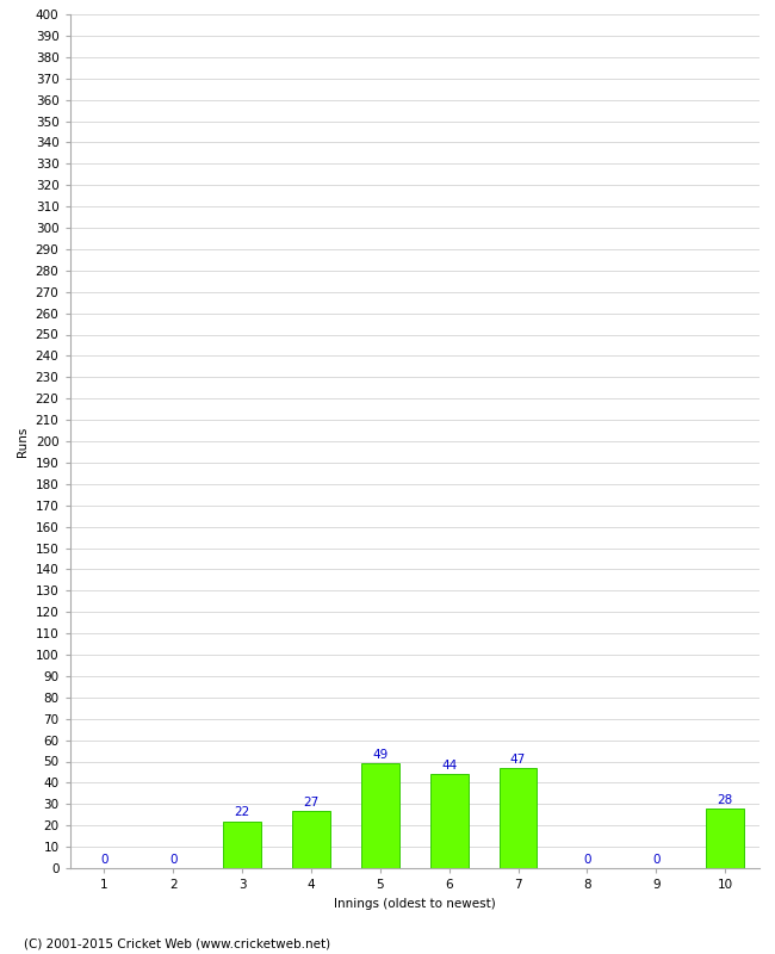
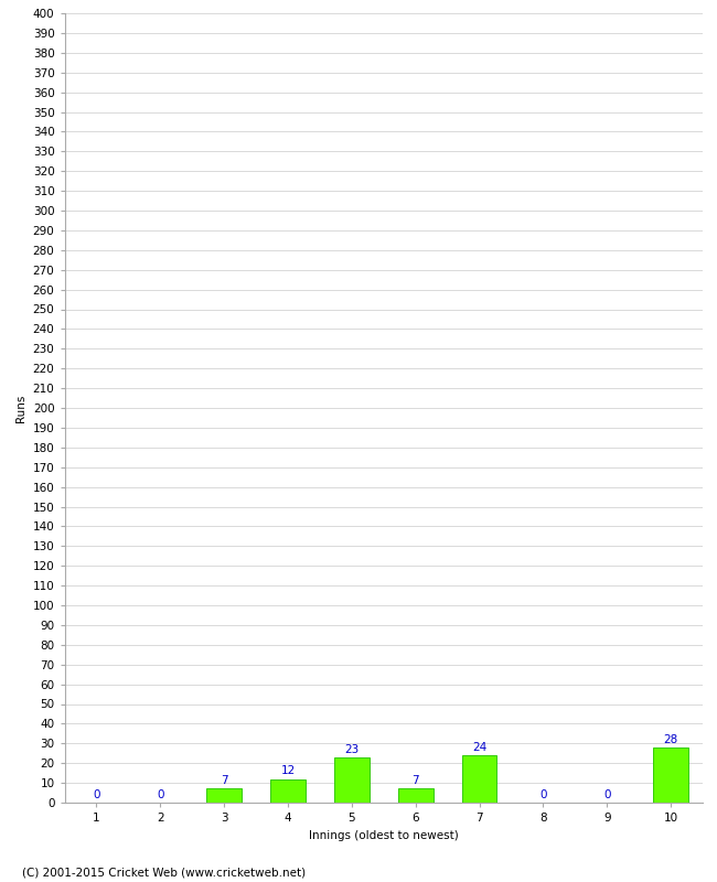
3: 22 -> 7
4: 27 -> 12
5: 49 -> 23
6: 44 -> 7
7: 47 -> 24
